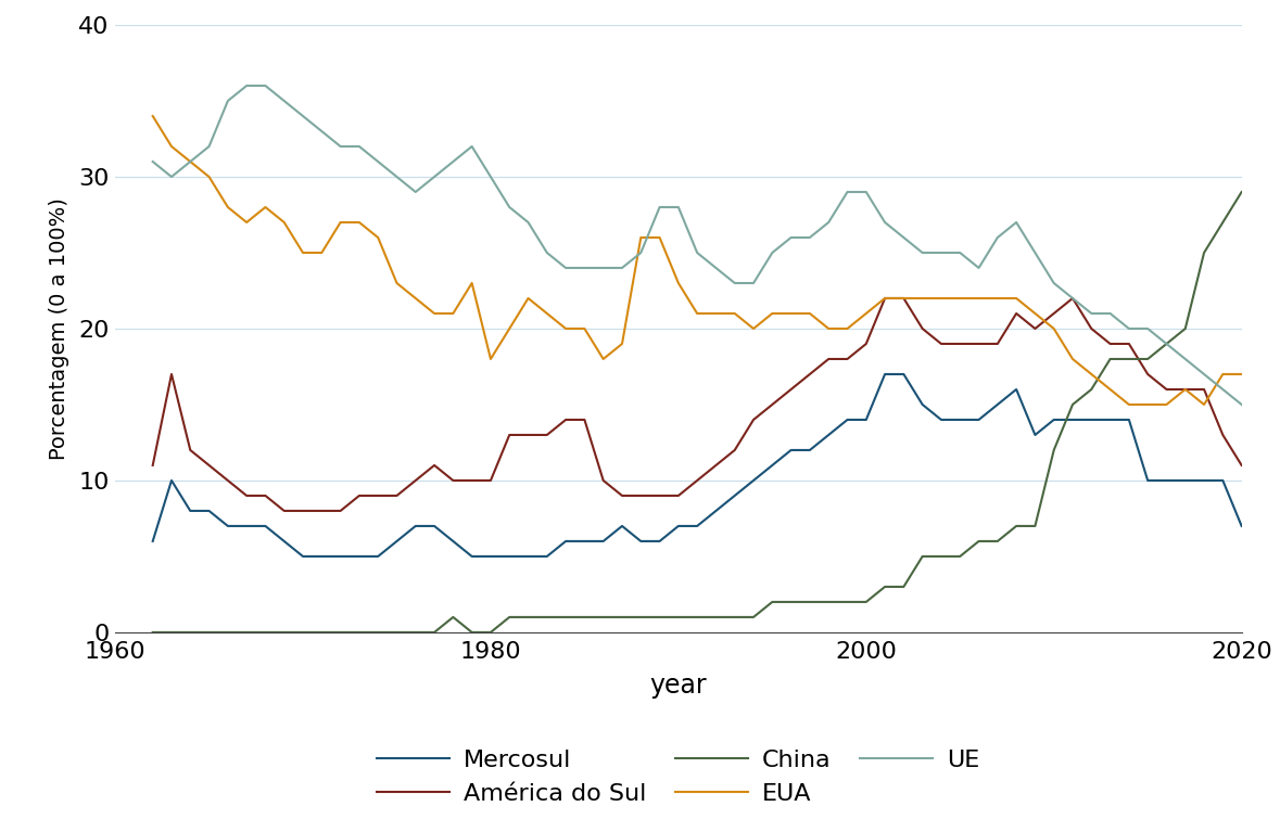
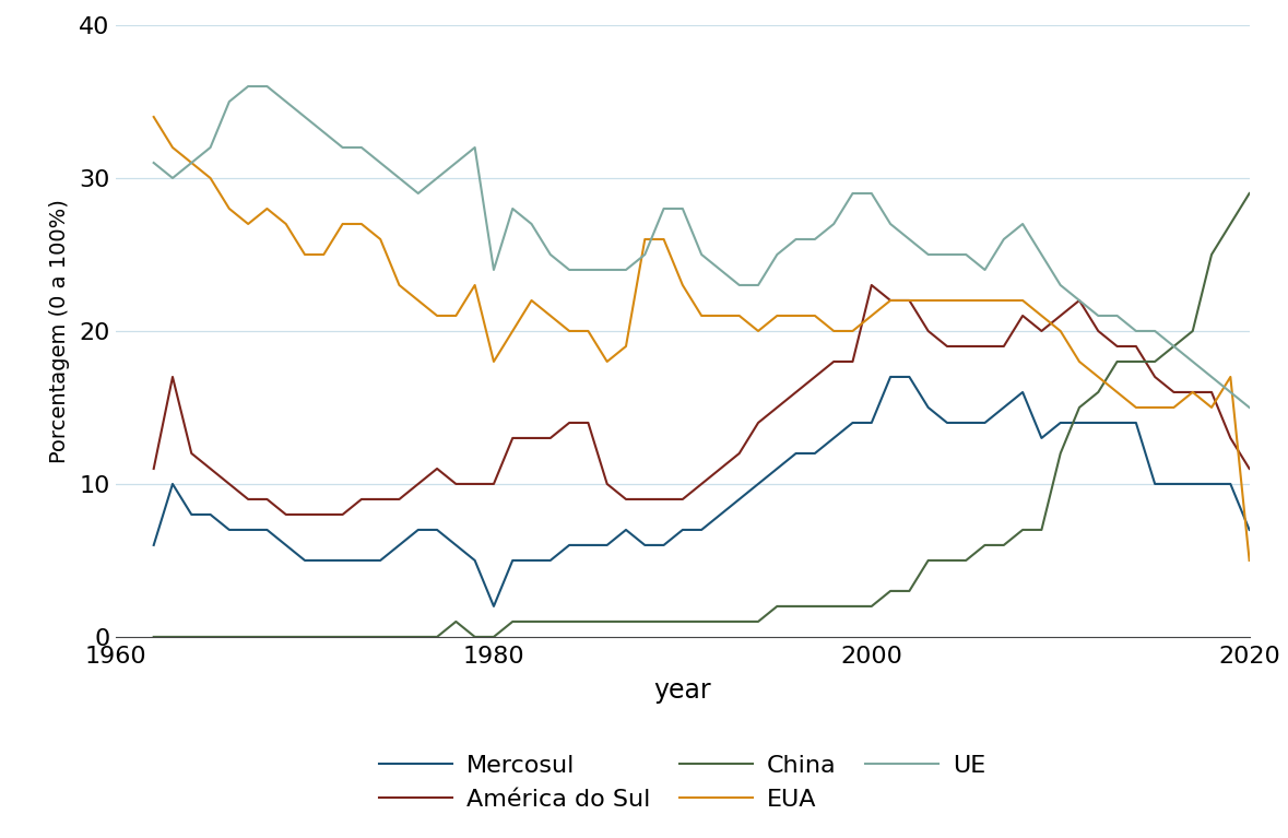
Mercosul/1980: 5 -> 2
UE/1980: 30 -> 24
América do Sul/2000: 19 -> 23
EUA/2020: 17 -> 5
